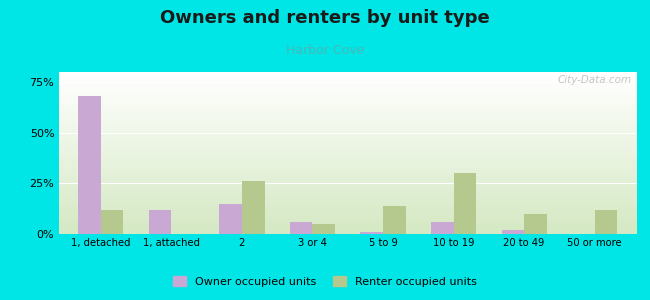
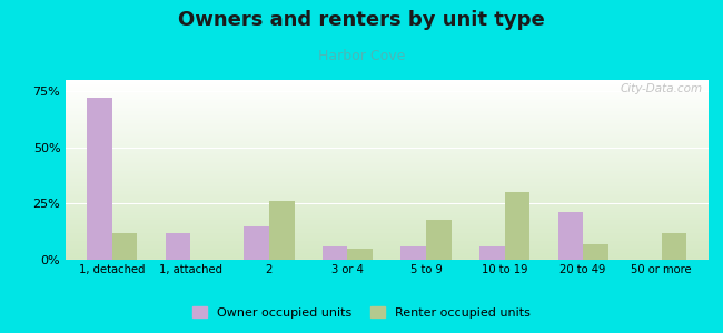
Owner occupied units/1, detached: 68% -> 72%
Owner occupied units/5 to 9: 1% -> 6%
Renter occupied units/5 to 9: 14% -> 18%
Owner occupied units/20 to 49: 2% -> 21%
Renter occupied units/20 to 49: 10% -> 7%
